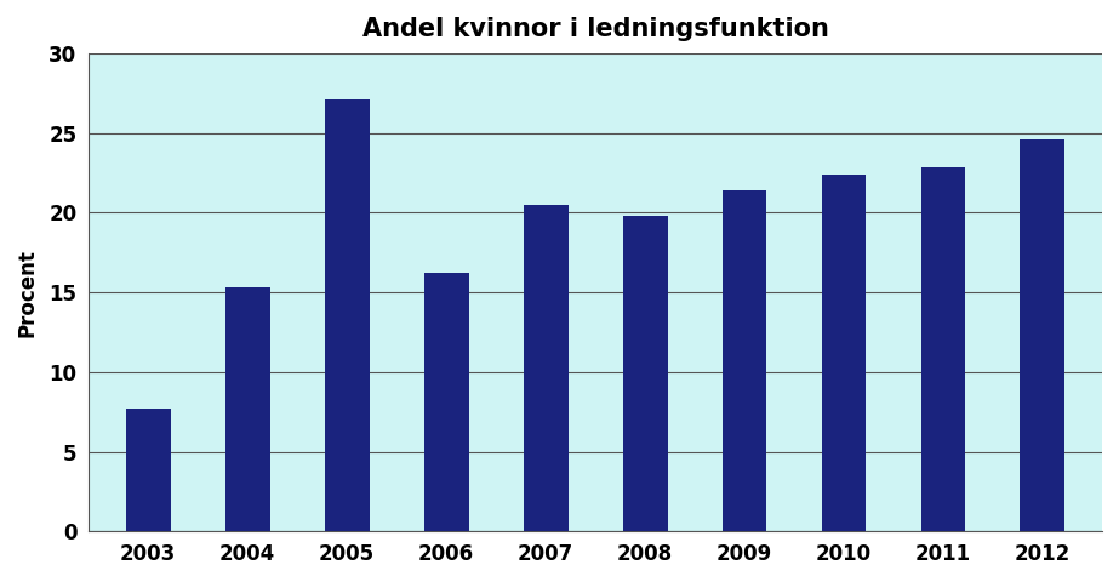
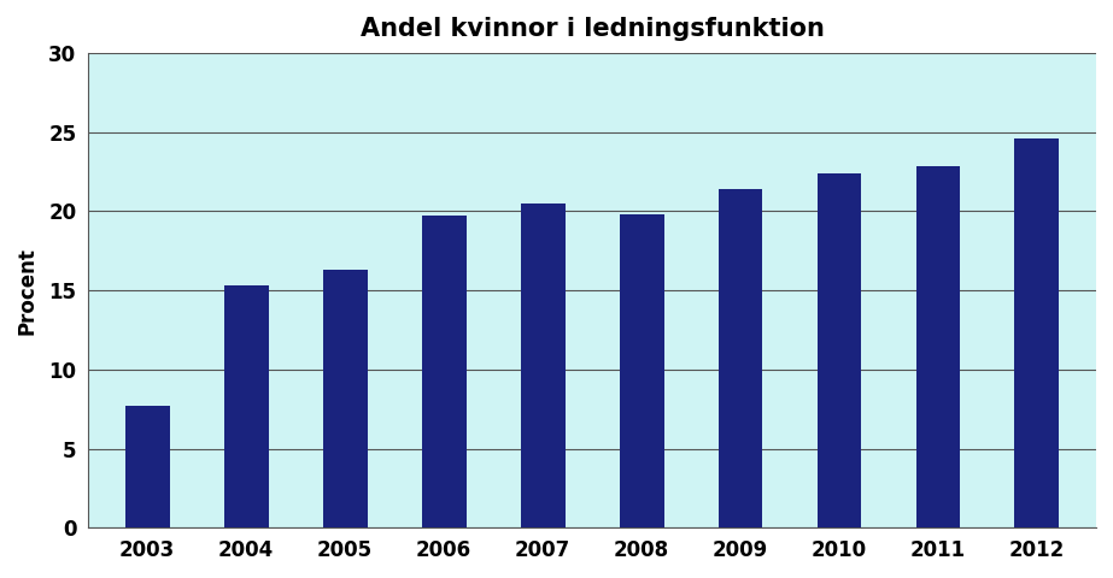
2005: 27.1 -> 16.3
2006: 16.2 -> 19.7
